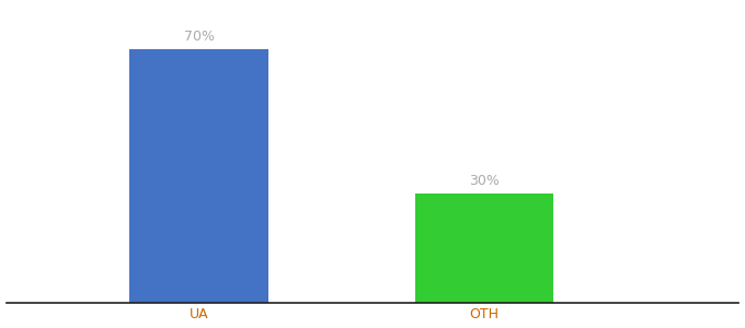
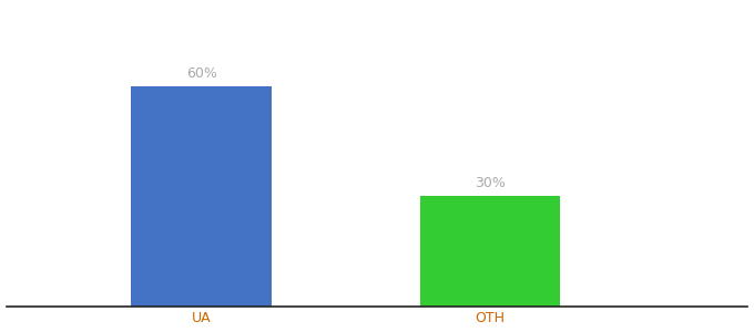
UA: 70% -> 60%
